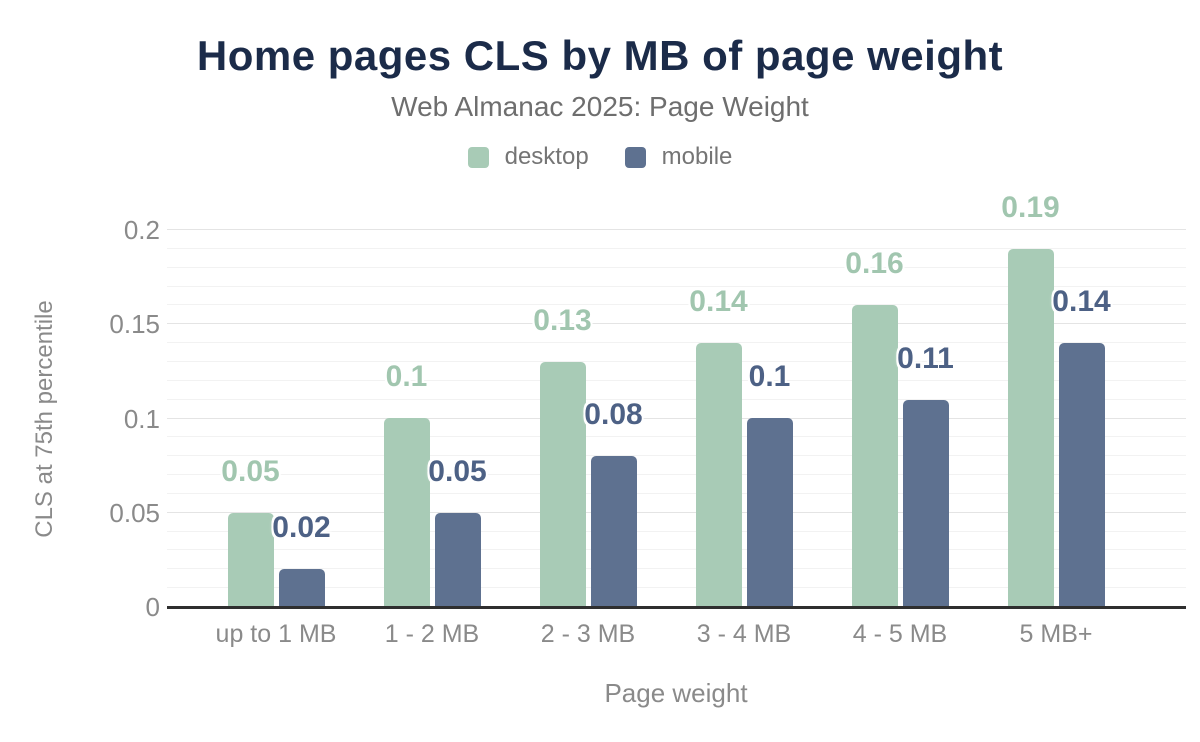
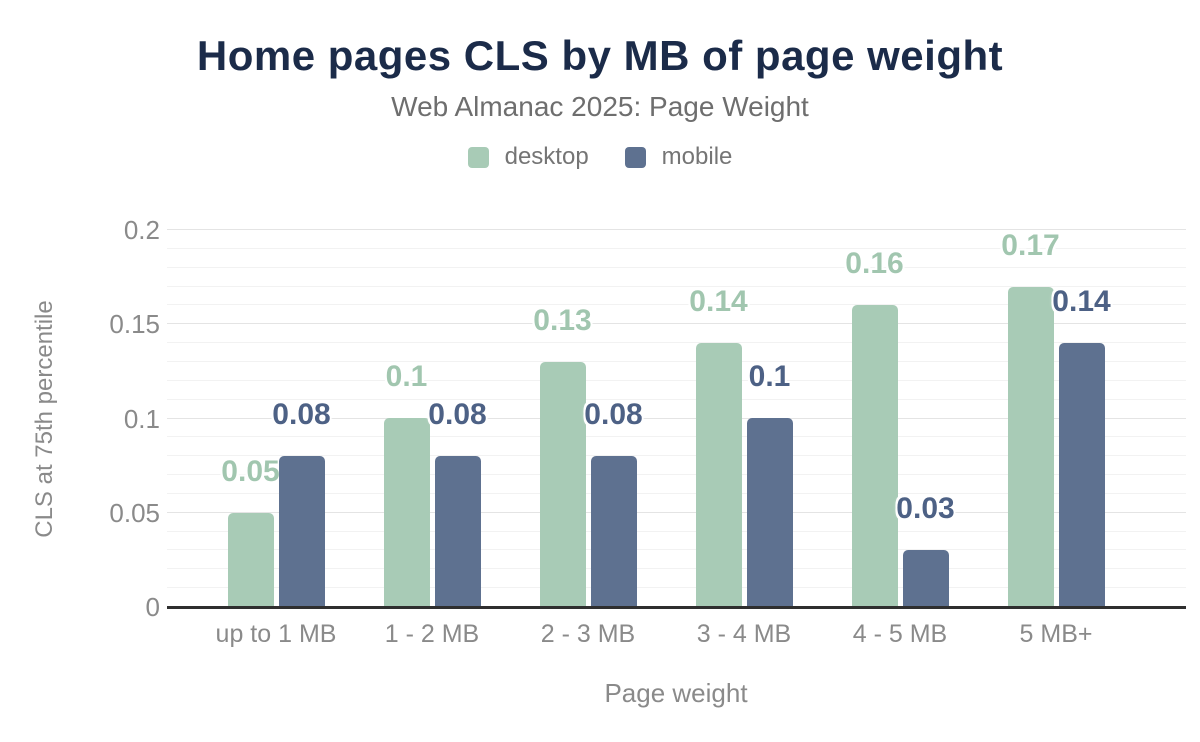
mobile/up to 1 MB: 0.02 -> 0.08
mobile/1 - 2 MB: 0.05 -> 0.08
mobile/4 - 5 MB: 0.11 -> 0.03
desktop/5 MB+: 0.19 -> 0.17
